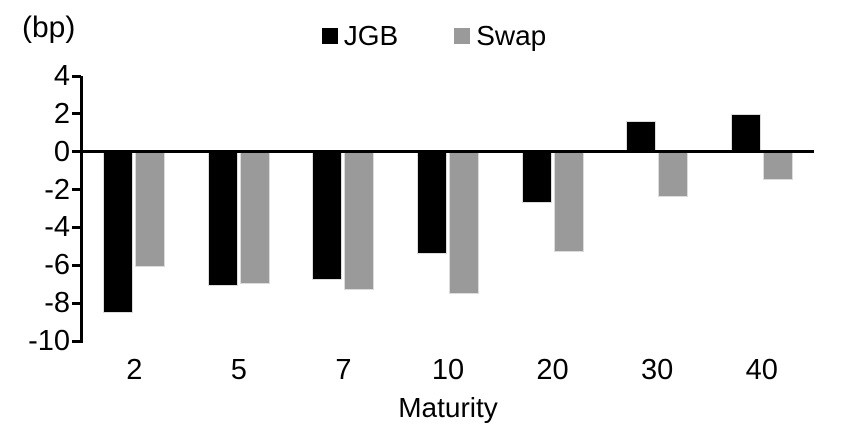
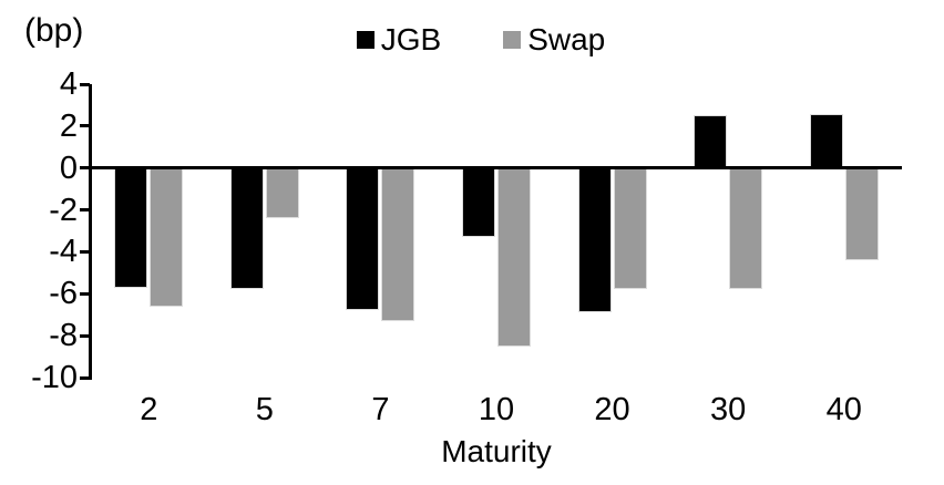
JGB/2: -8.5 -> -5.7
Swap/2: -6.1 -> -6.6
JGB/5: -7.1 -> -5.8
Swap/5: -7.0 -> -2.4
JGB/10: -5.4 -> -3.3
Swap/10: -7.5 -> -8.5
JGB/20: -2.7 -> -6.9
Swap/20: -5.3 -> -5.8
JGB/30: 1.6 -> 2.5
Swap/30: -2.4 -> -5.8
JGB/40: 2.0 -> 2.6
Swap/40: -1.5 -> -4.4
